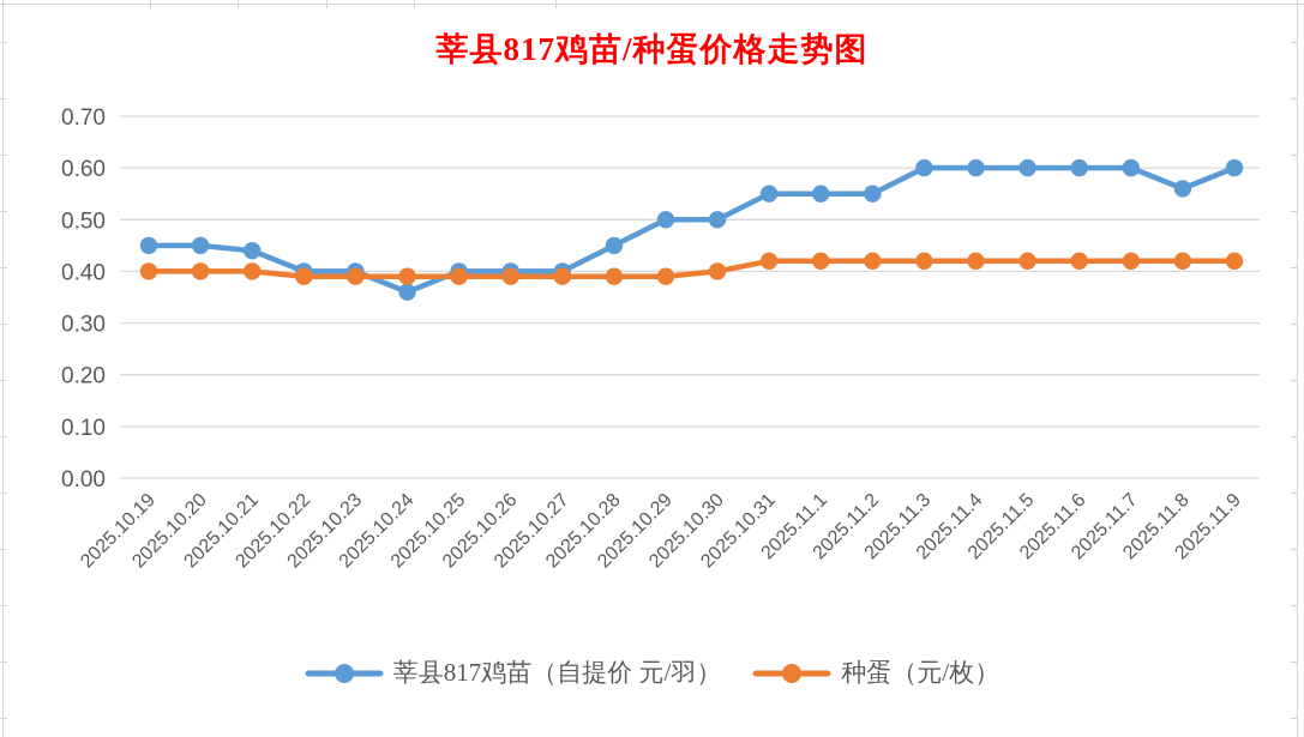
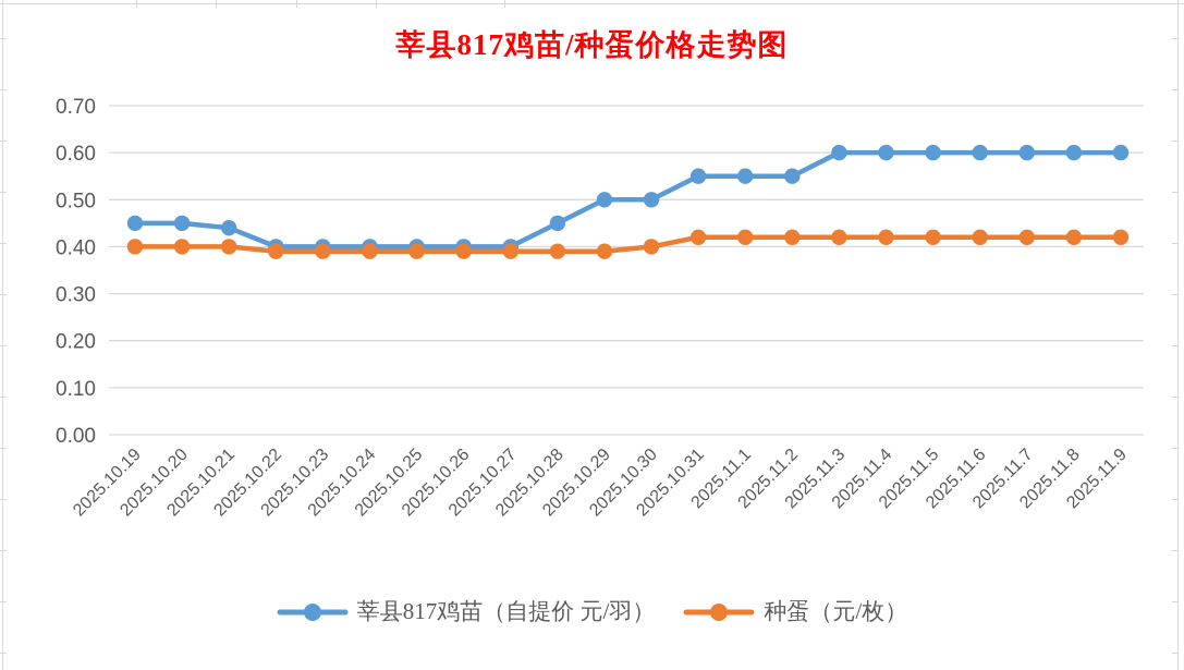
莘县817鸡苗（自提价 元/羽）/2025.10.24: 0.36 -> 0.40
莘县817鸡苗（自提价 元/羽）/2025.11.8: 0.56 -> 0.60
